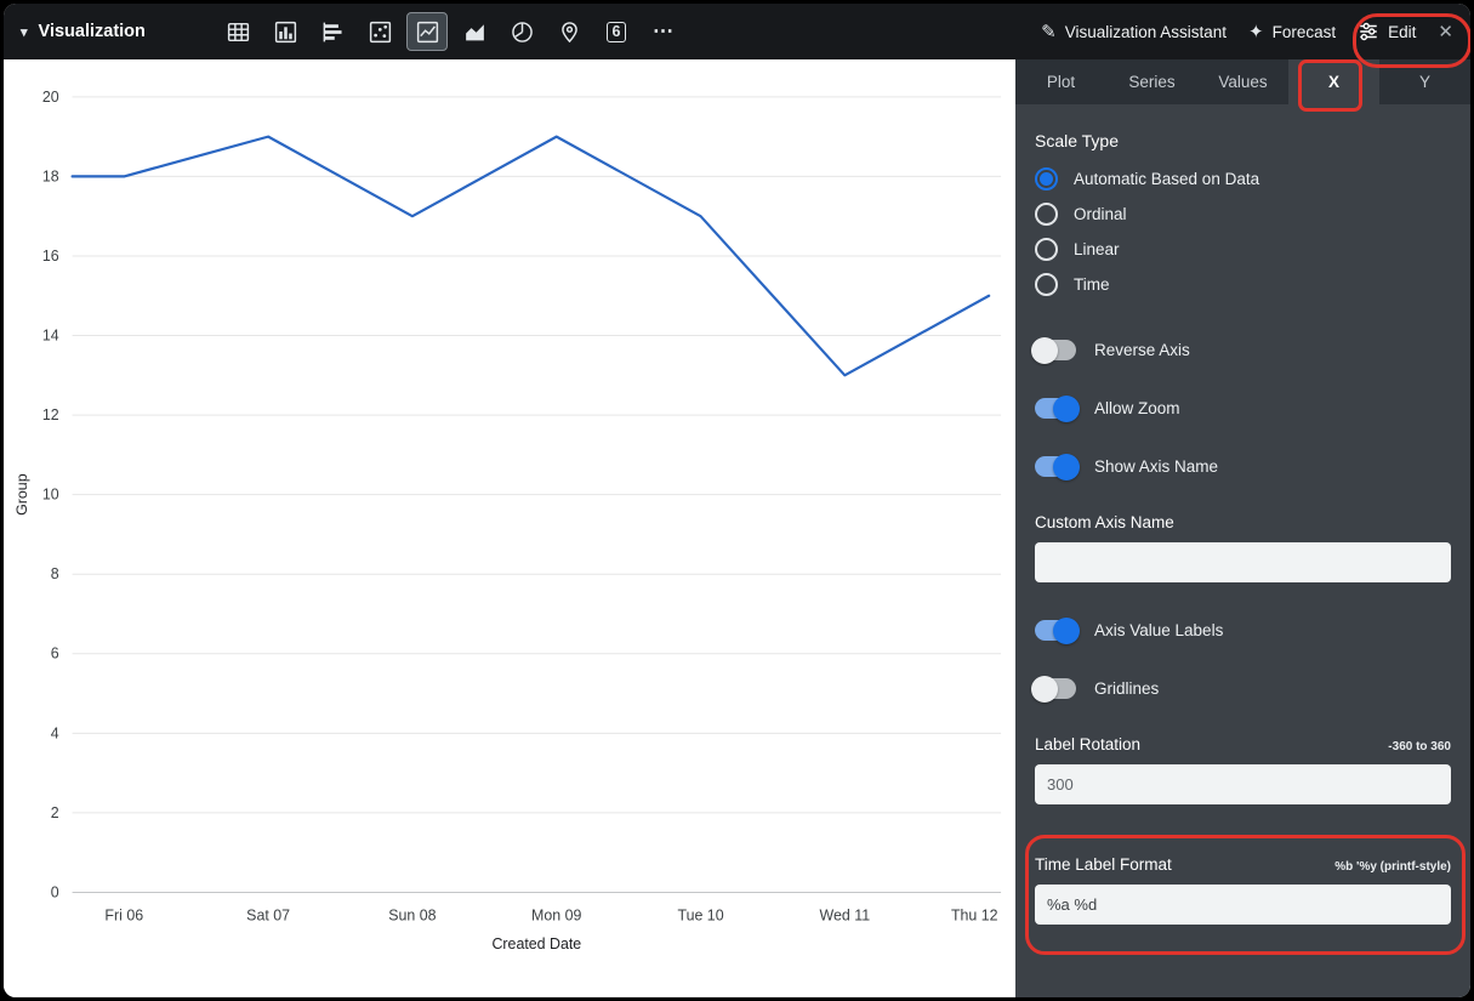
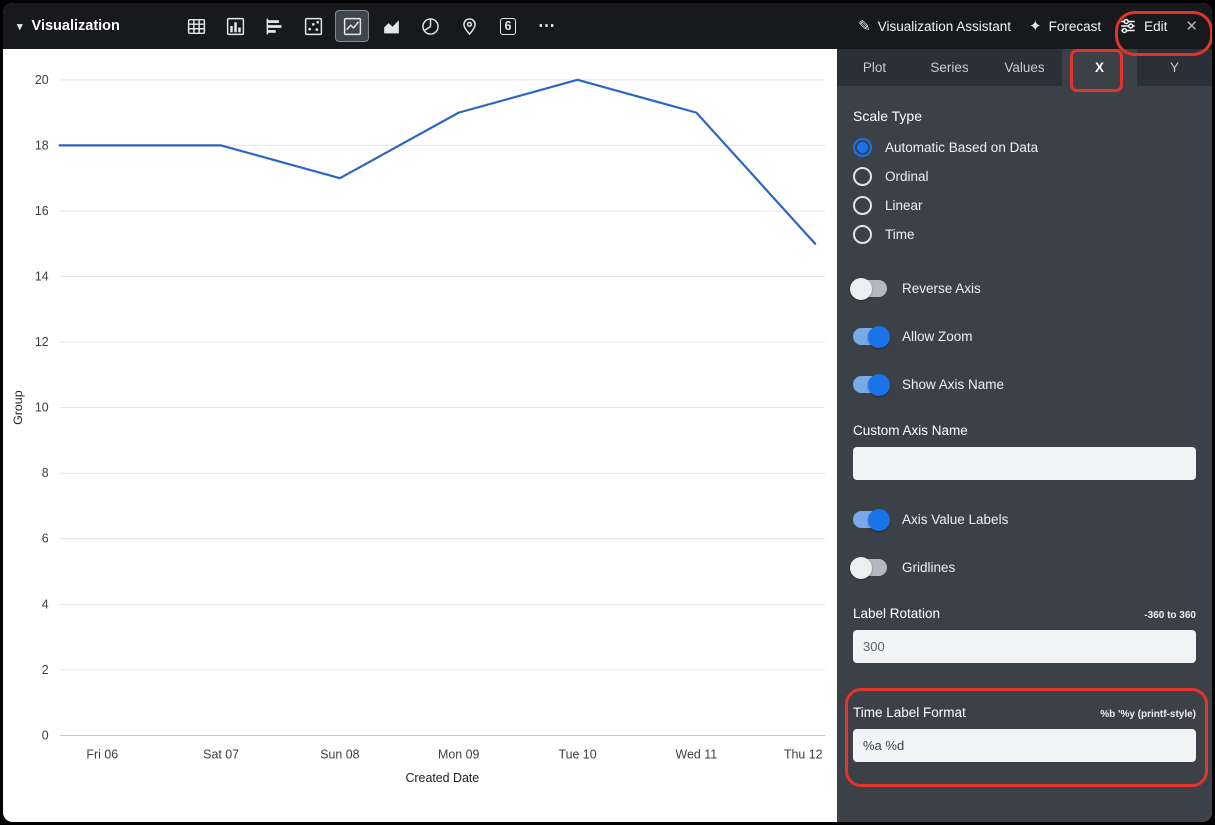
Sat 07: 19 -> 18
Tue 10: 17 -> 20
Wed 11: 13 -> 19
